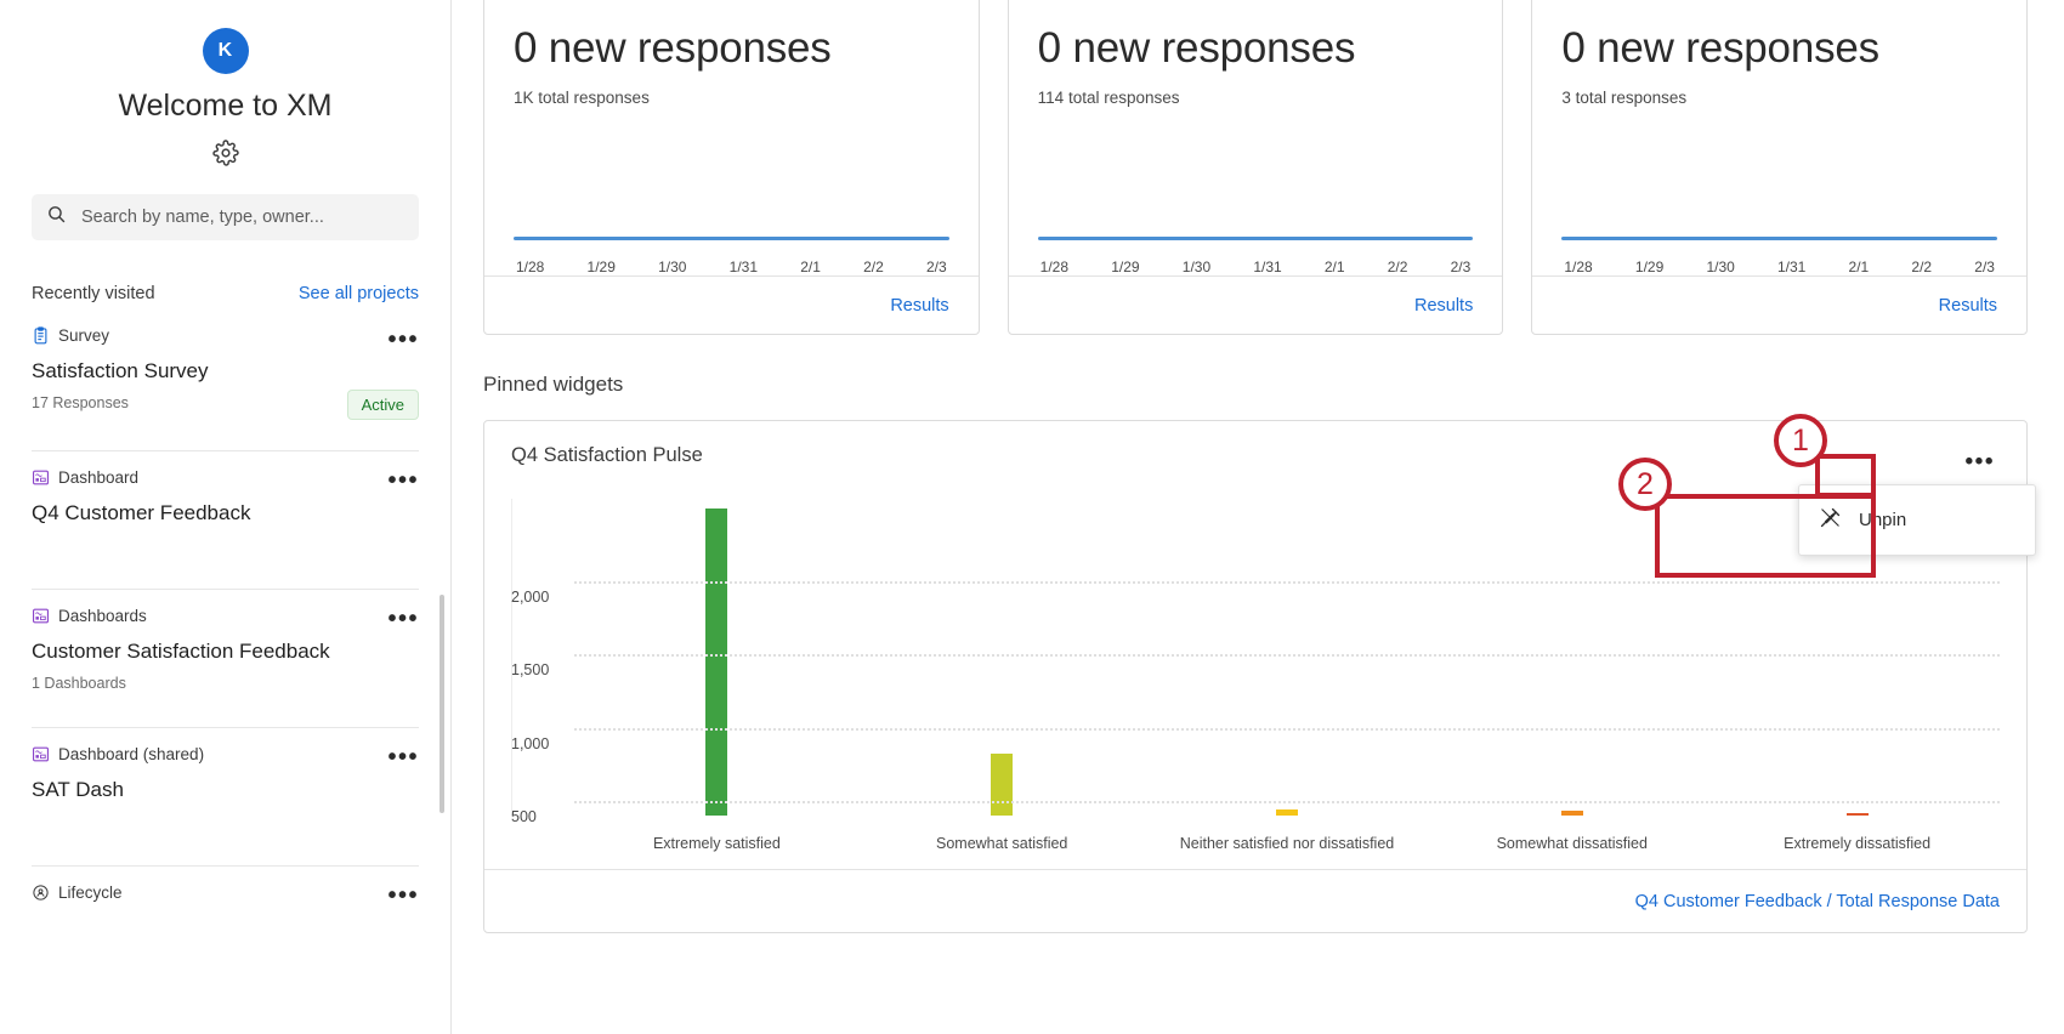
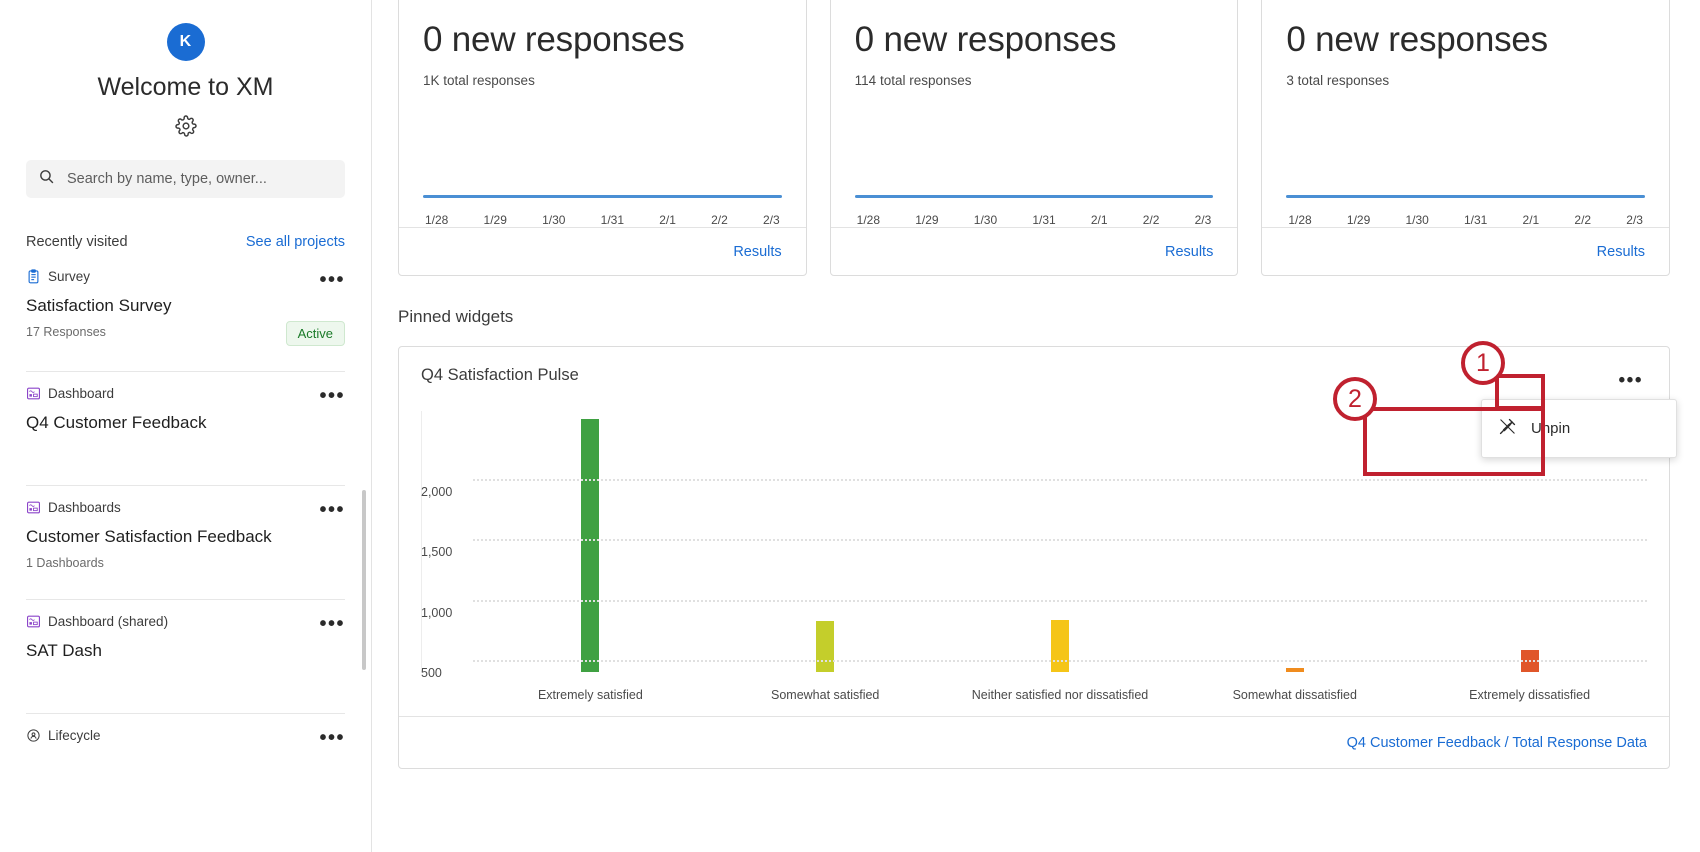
Neither satisfied nor dissatisfied: 40 -> 430
Extremely dissatisfied: 20 -> 180
